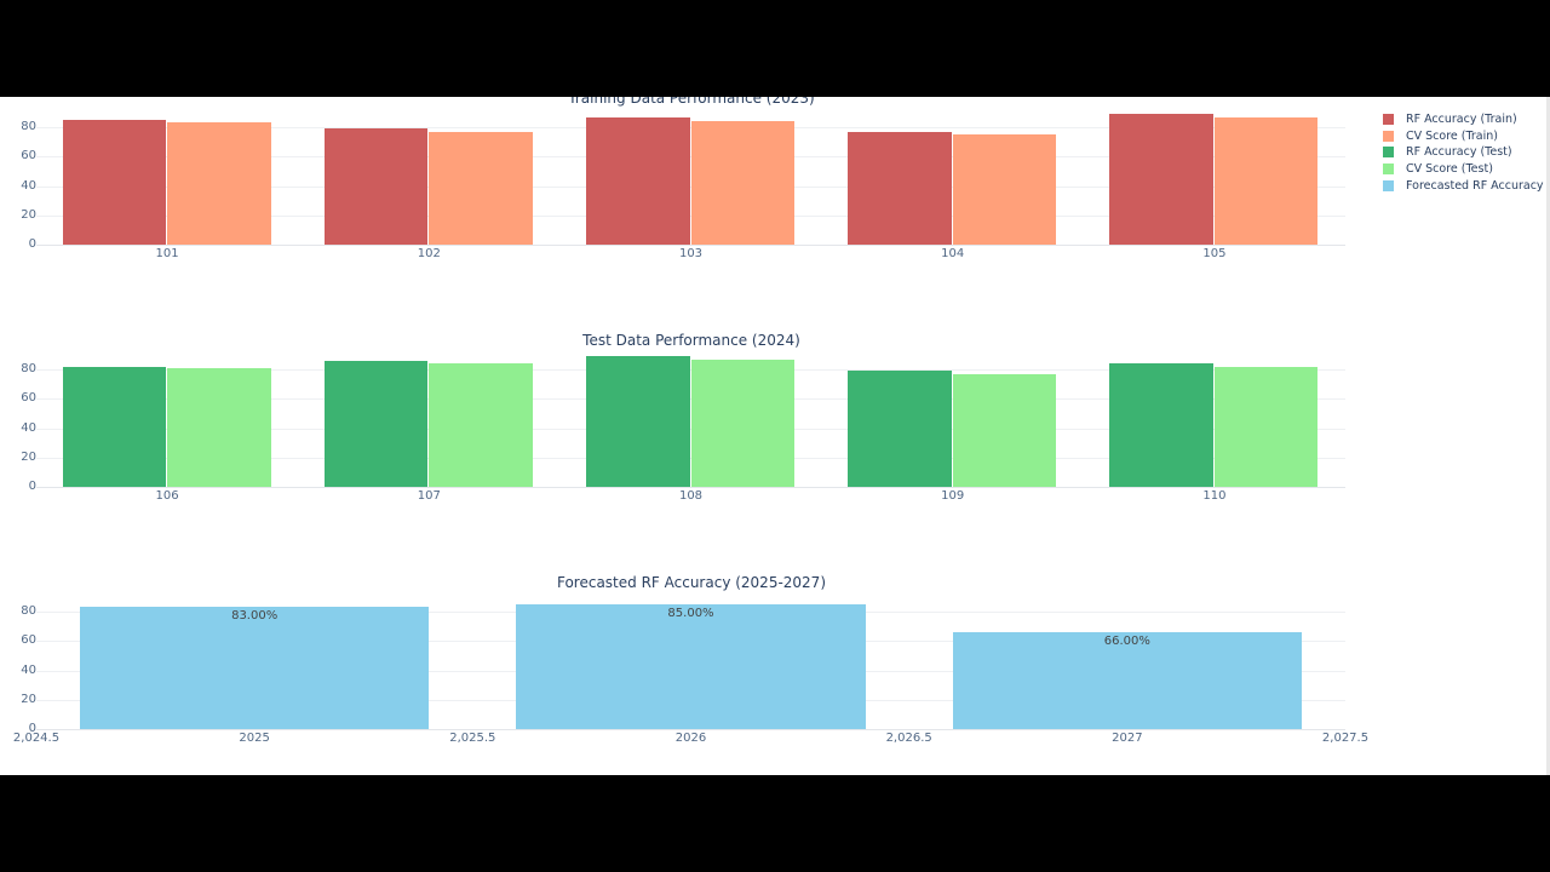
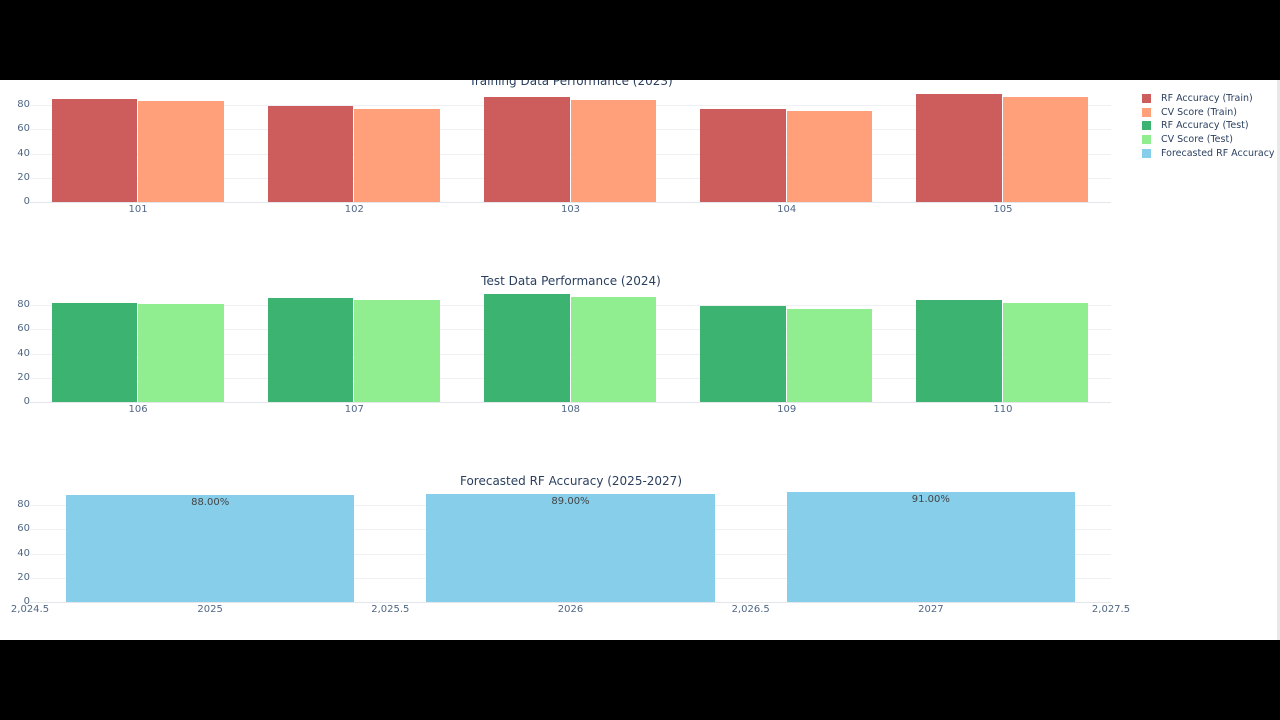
Forecasted RF Accuracy (2025-2027)/2025: 83.00% -> 88.00%
Forecasted RF Accuracy (2025-2027)/2026: 85.00% -> 89.00%
Forecasted RF Accuracy (2025-2027)/2027: 66.00% -> 91.00%
